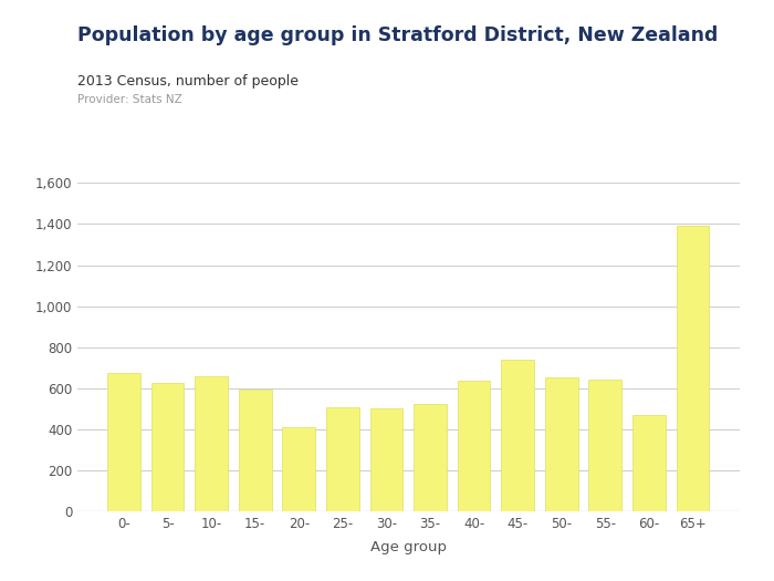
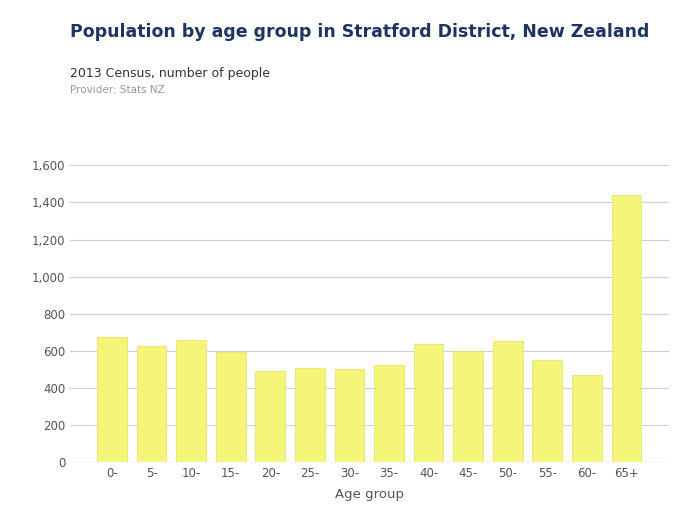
20-: 410 -> 490
45-: 740 -> 600
55-: 640 -> 550
65+: 1,390 -> 1,440
